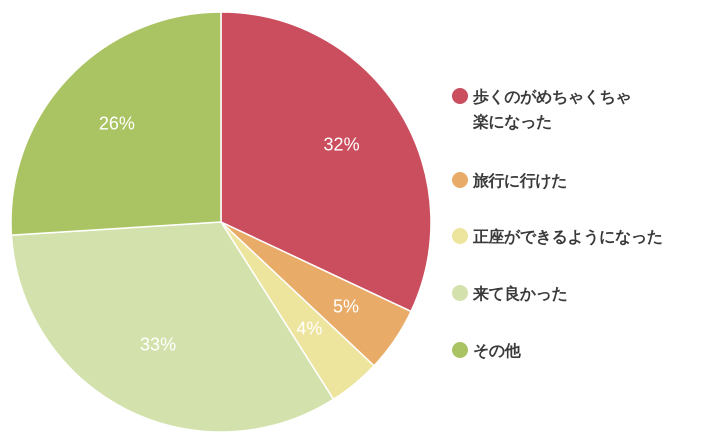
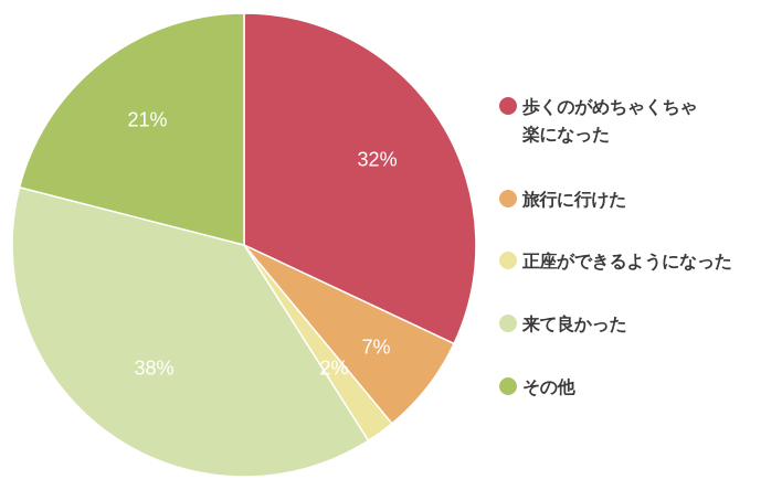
旅行に行けた: 5% -> 7%
正座ができるようになった: 4% -> 2%
来て良かった: 33% -> 38%
その他: 26% -> 21%
